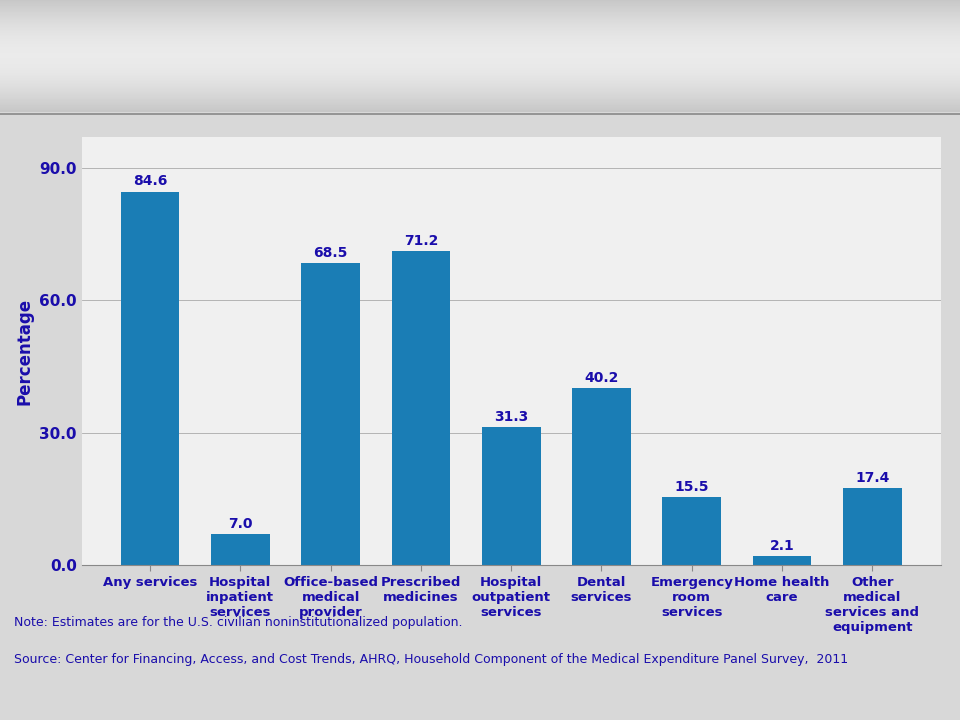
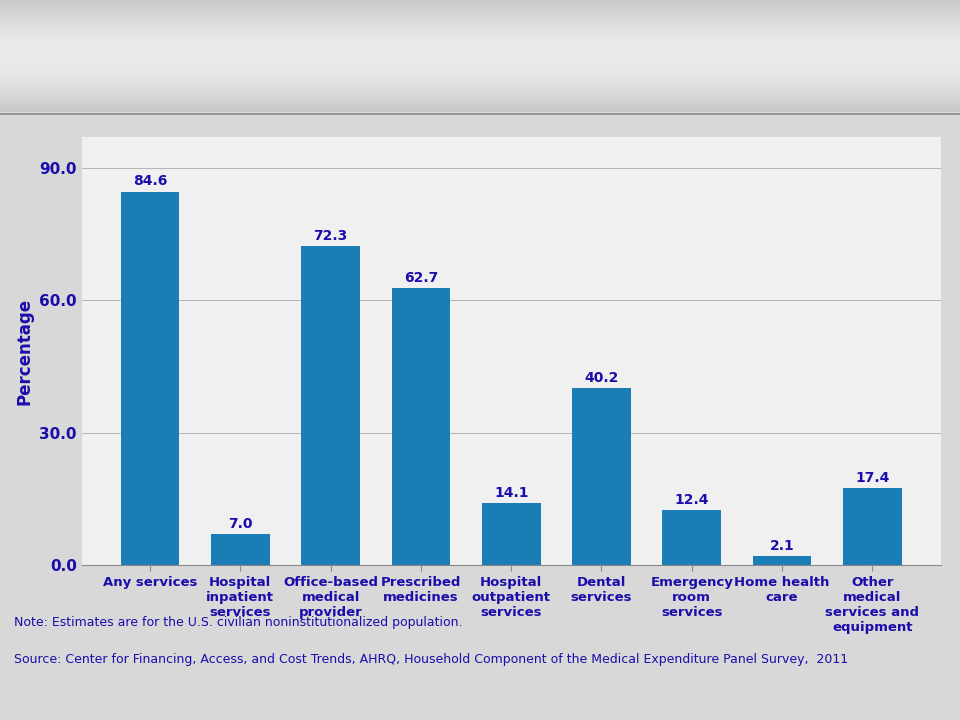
Office-based medical provider: 68.5 -> 72.3
Prescribed medicines: 71.2 -> 62.7
Hospital outpatient services: 31.3 -> 14.1
Emergency room services: 15.5 -> 12.4
